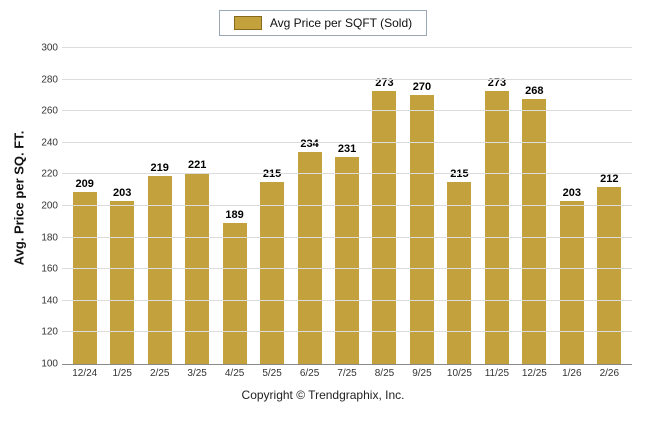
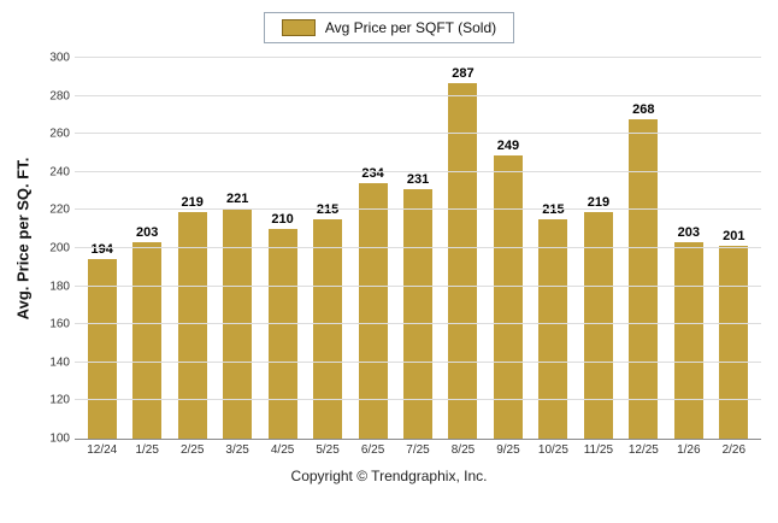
12/24: 209 -> 194
4/25: 189 -> 210
8/25: 273 -> 287
9/25: 270 -> 249
11/25: 273 -> 219
2/26: 212 -> 201
